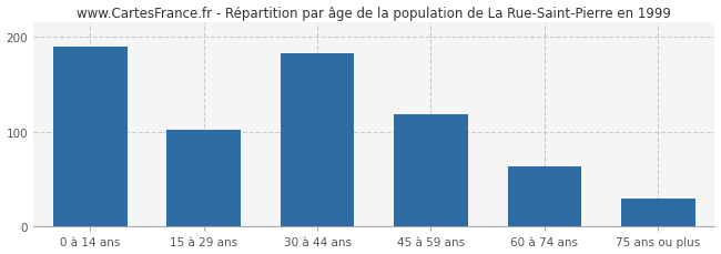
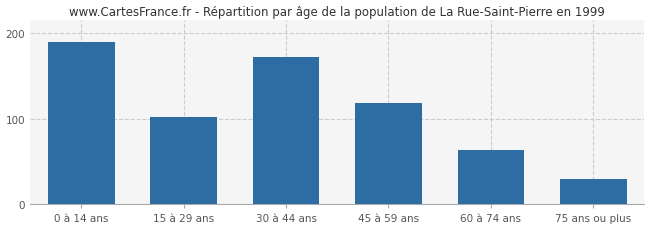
30 à 44 ans: 183 -> 172
